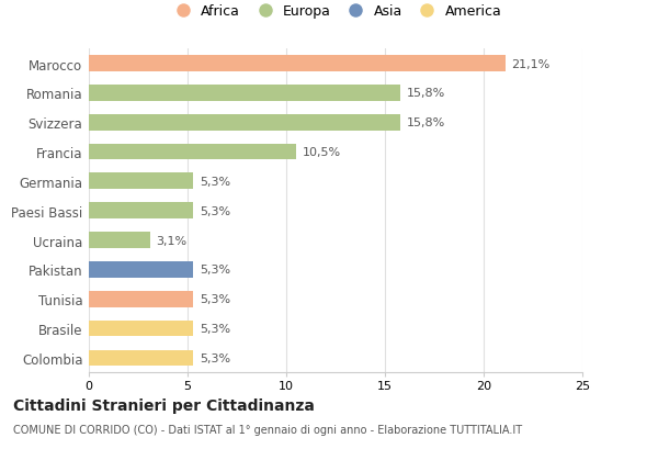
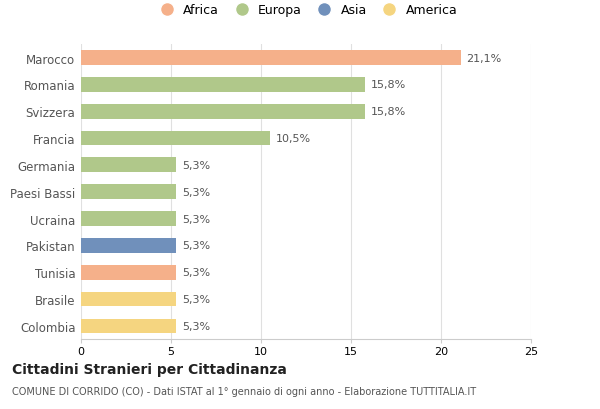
Ucraina: 3,1% -> 5,3%
